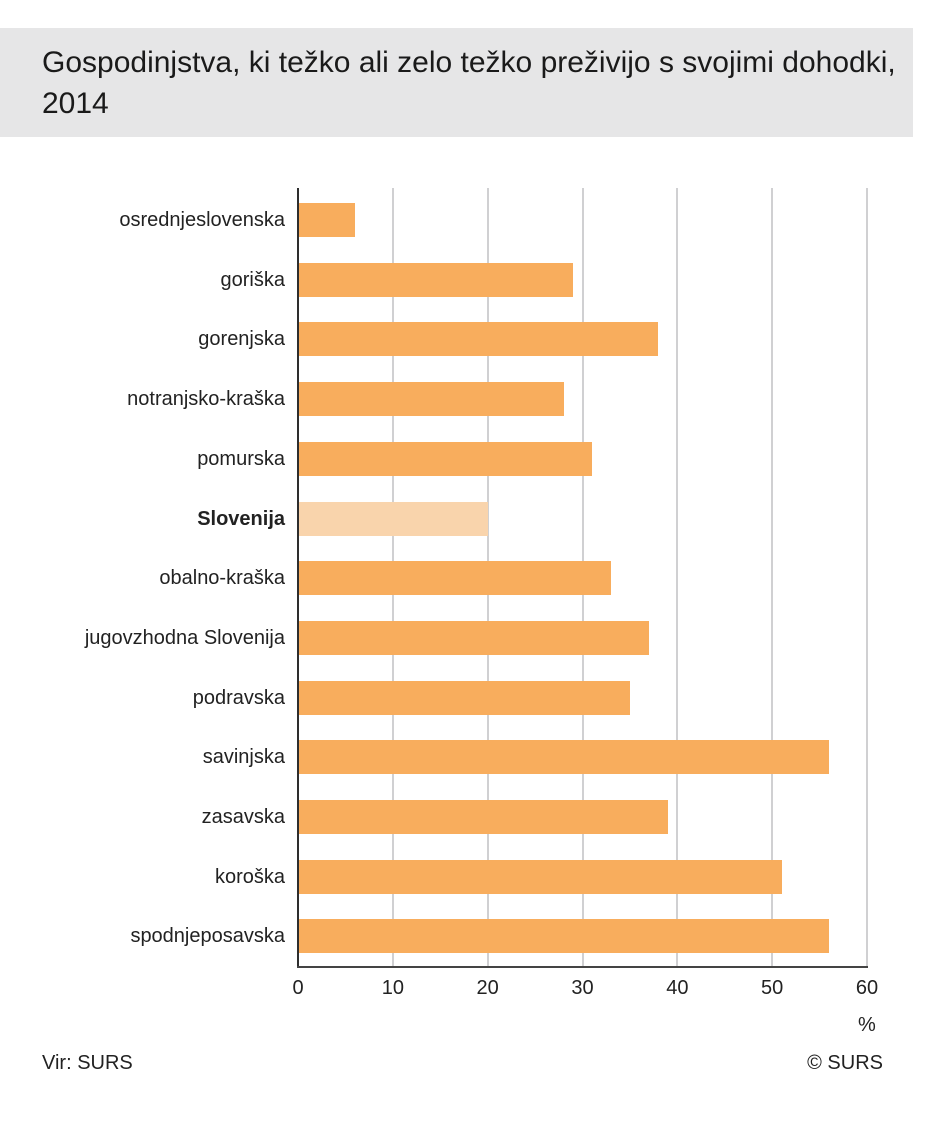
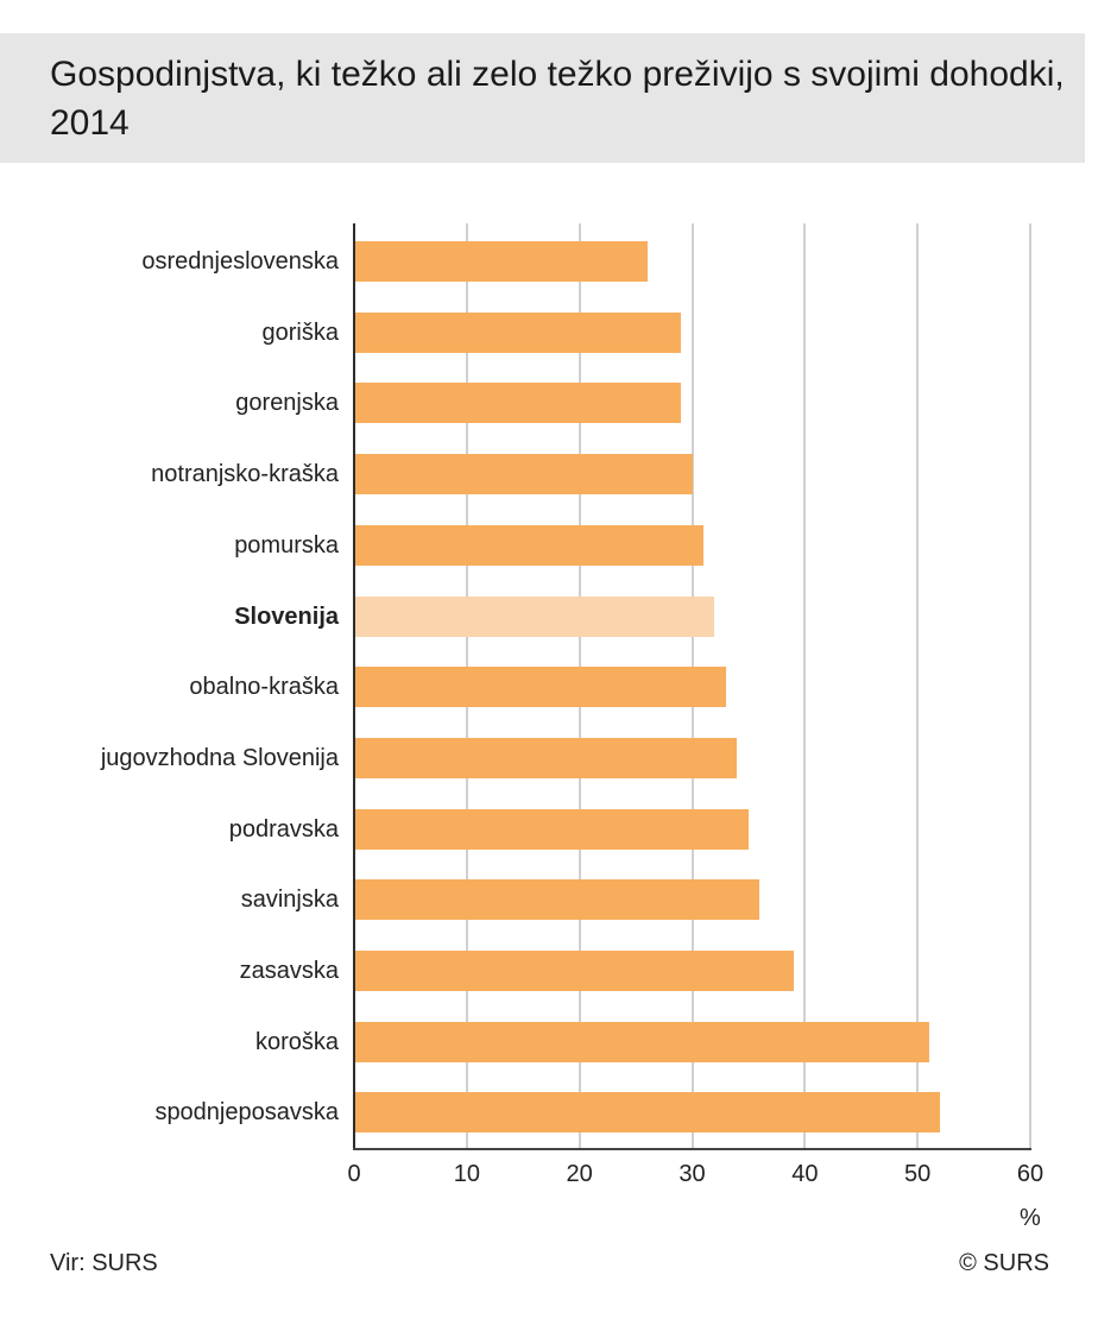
osrednjeslovenska: 6 -> 26
gorenjska: 38 -> 29
notranjsko-kraška: 28 -> 30
Slovenija: 20 -> 32
jugovzhodna Slovenija: 37 -> 34
savinjska: 56 -> 36
spodnjeposavska: 56 -> 52
